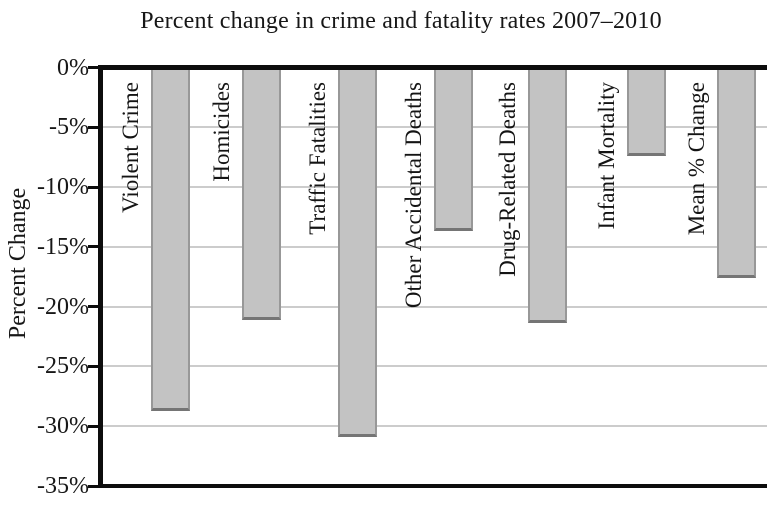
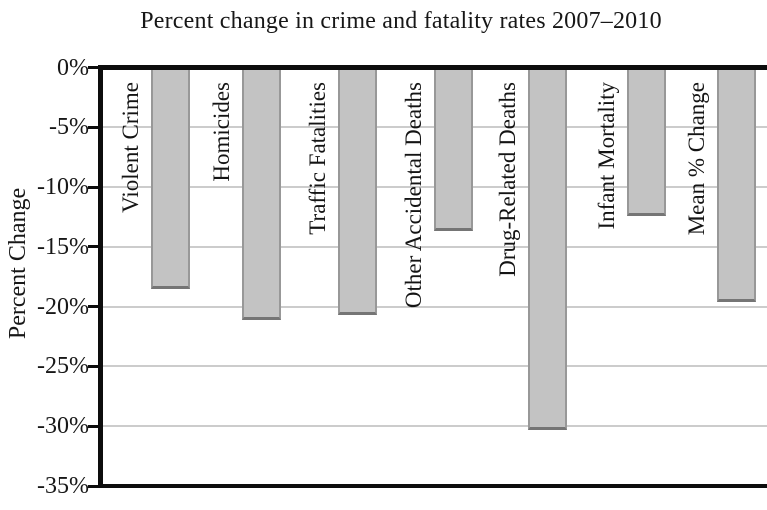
Violent Crime: -28.7% -> -18.5%
Traffic Fatalities: -30.9% -> -20.7%
Drug-Related Deaths: -21.4% -> -30.3%
Infant Mortality: -7.4% -> -12.4%
Mean % Change: -17.6% -> -19.6%
